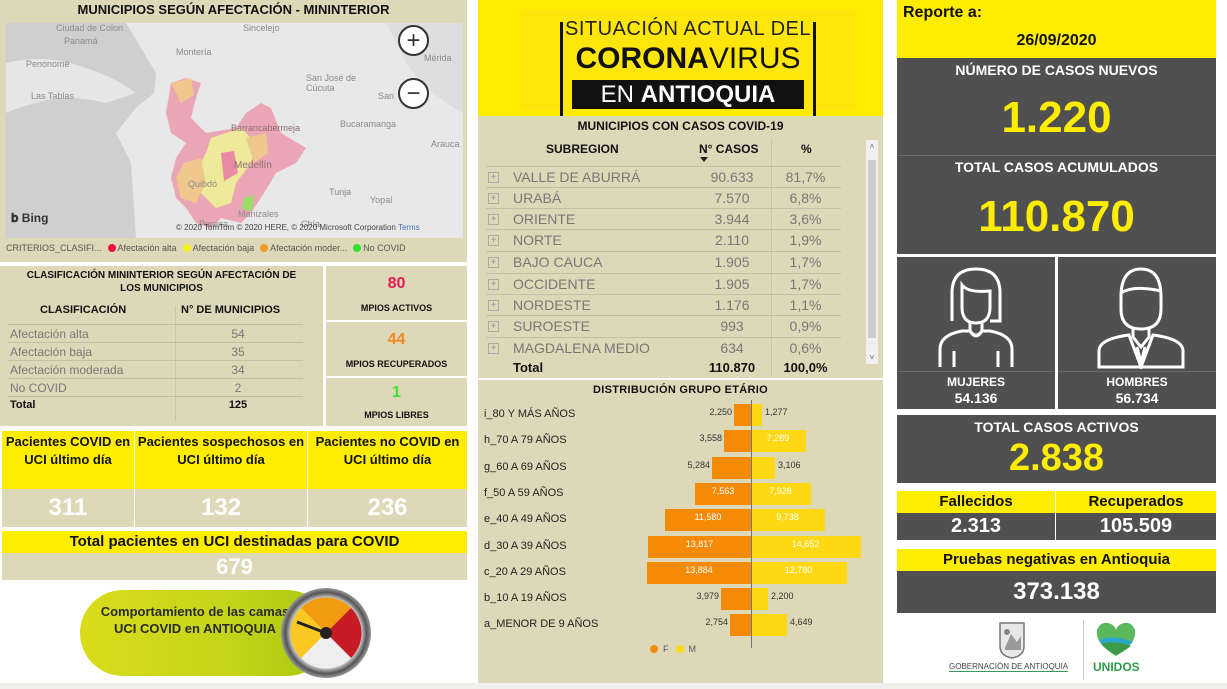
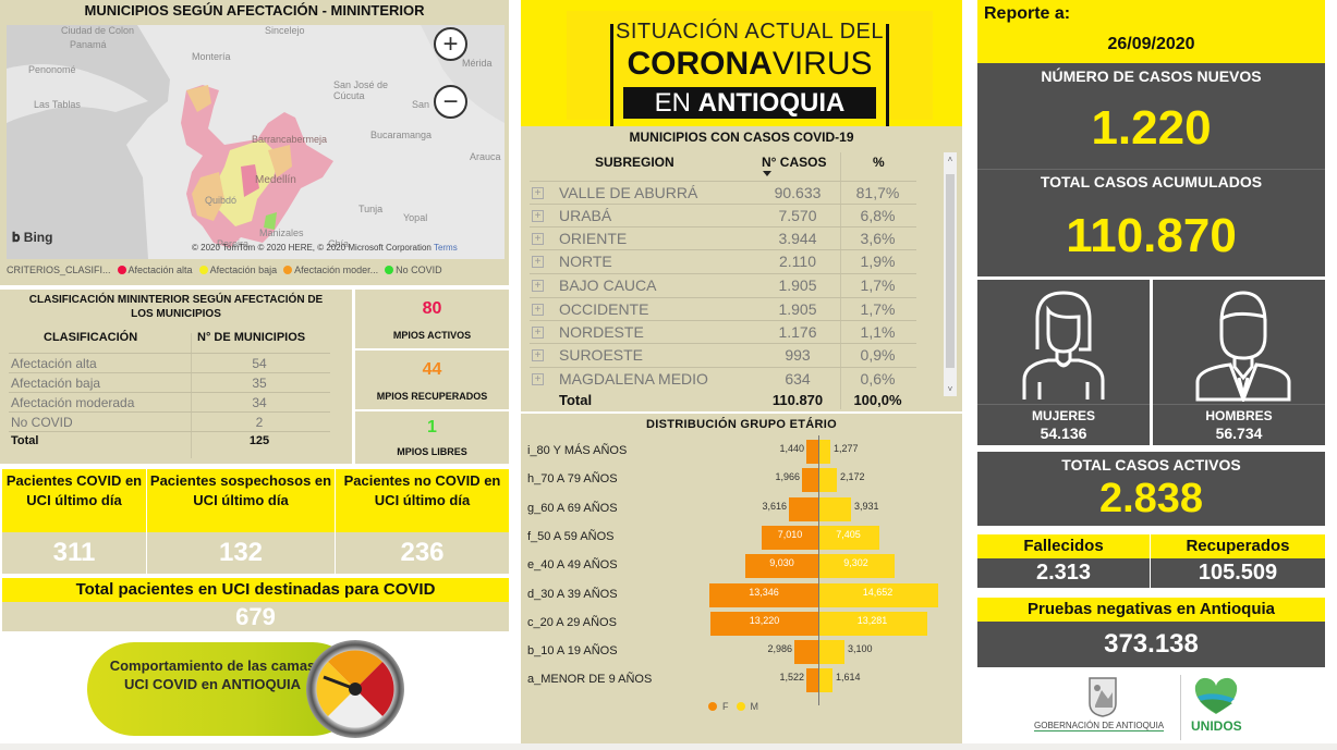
F/i_80 Y MÁS AÑOS: 2,250 -> 1,440
F/h_70 A 79 AÑOS: 3,558 -> 1,966
M/h_70 A 79 AÑOS: 7,289 -> 2,172
F/g_60 A 69 AÑOS: 5,284 -> 3,616
M/g_60 A 69 AÑOS: 3,106 -> 3,931
F/f_50 A 59 AÑOS: 7,563 -> 7,010
M/f_50 A 59 AÑOS: 7,928 -> 7,405
F/e_40 A 49 AÑOS: 11,580 -> 9,030
M/e_40 A 49 AÑOS: 9,738 -> 9,302
F/d_30 A 39 AÑOS: 13,817 -> 13,346
F/c_20 A 29 AÑOS: 13,884 -> 13,220
M/c_20 A 29 AÑOS: 12,780 -> 13,281
F/b_10 A 19 AÑOS: 3,979 -> 2,986
M/b_10 A 19 AÑOS: 2,200 -> 3,100
F/a_MENOR DE 9 AÑOS: 2,754 -> 1,522
M/a_MENOR DE 9 AÑOS: 4,649 -> 1,614
